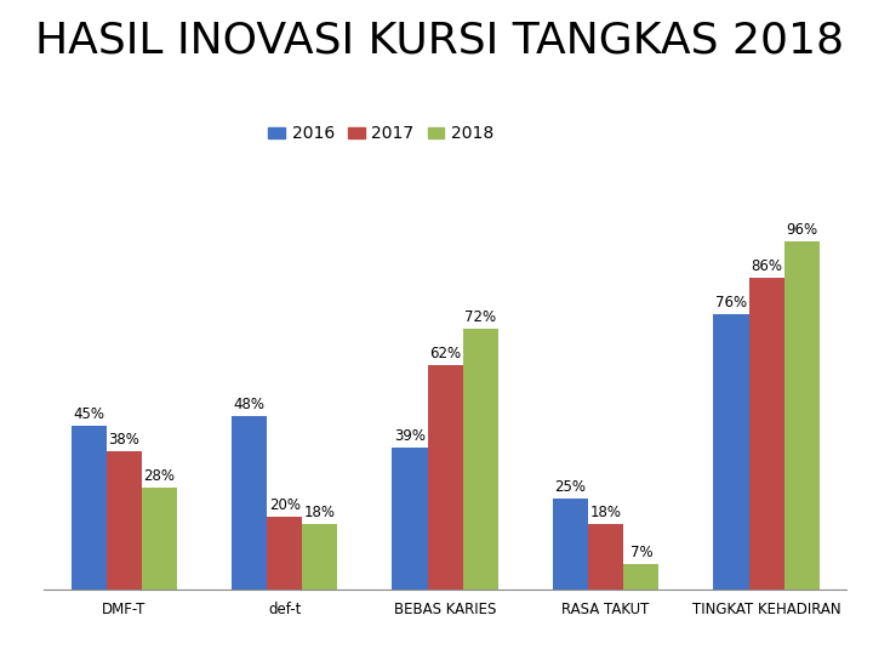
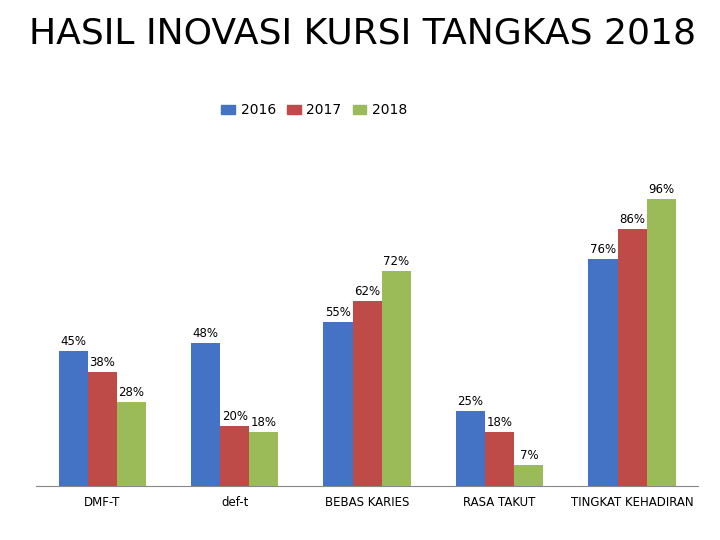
2016/BEBAS KARIES: 39% -> 55%
